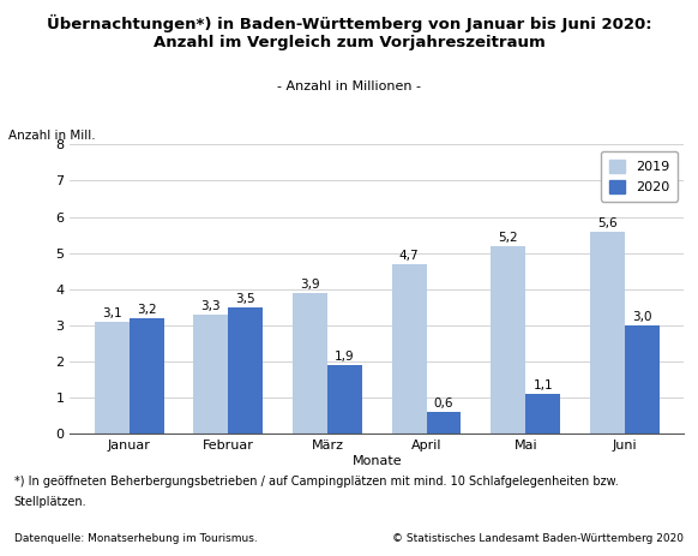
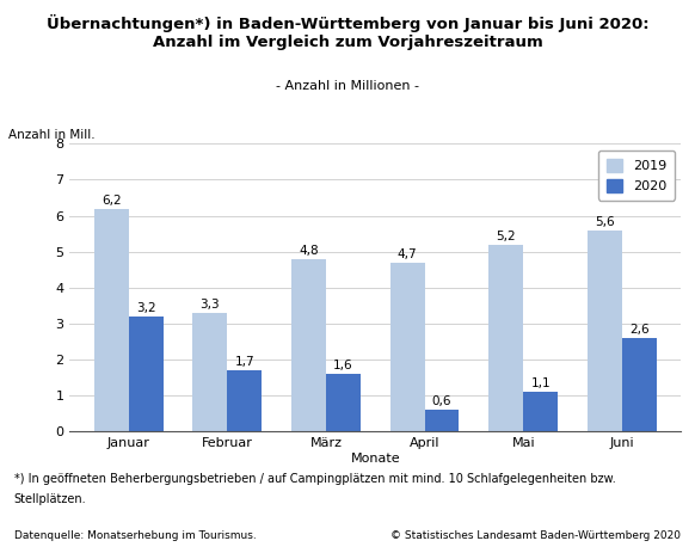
2019/Januar: 3,1 -> 6,2
2020/Februar: 3,5 -> 1,7
2019/März: 3,9 -> 4,8
2020/März: 1,9 -> 1,6
2020/Juni: 3,0 -> 2,6
